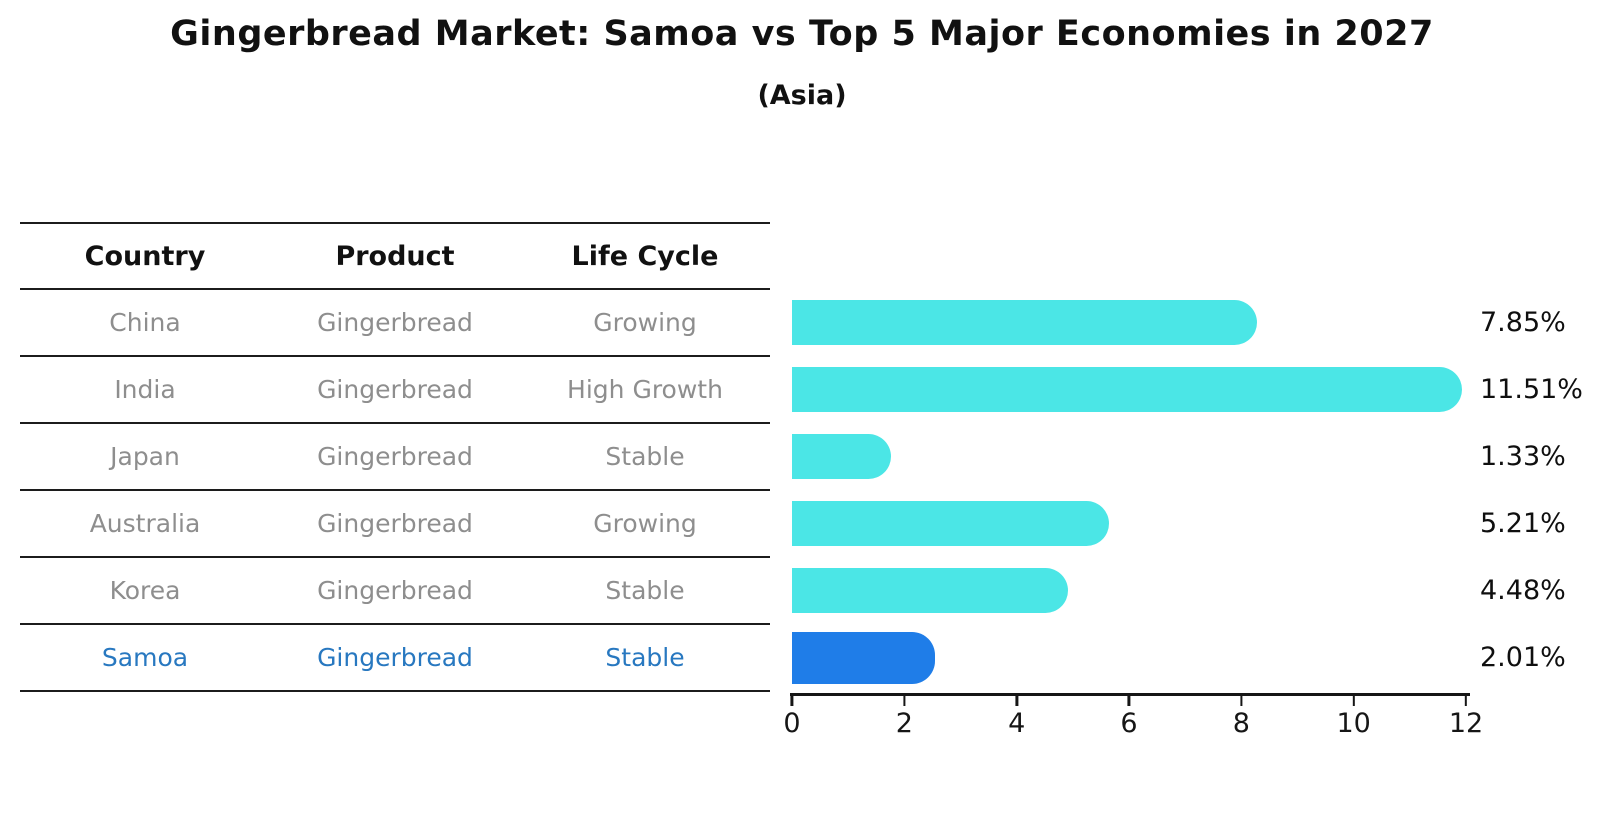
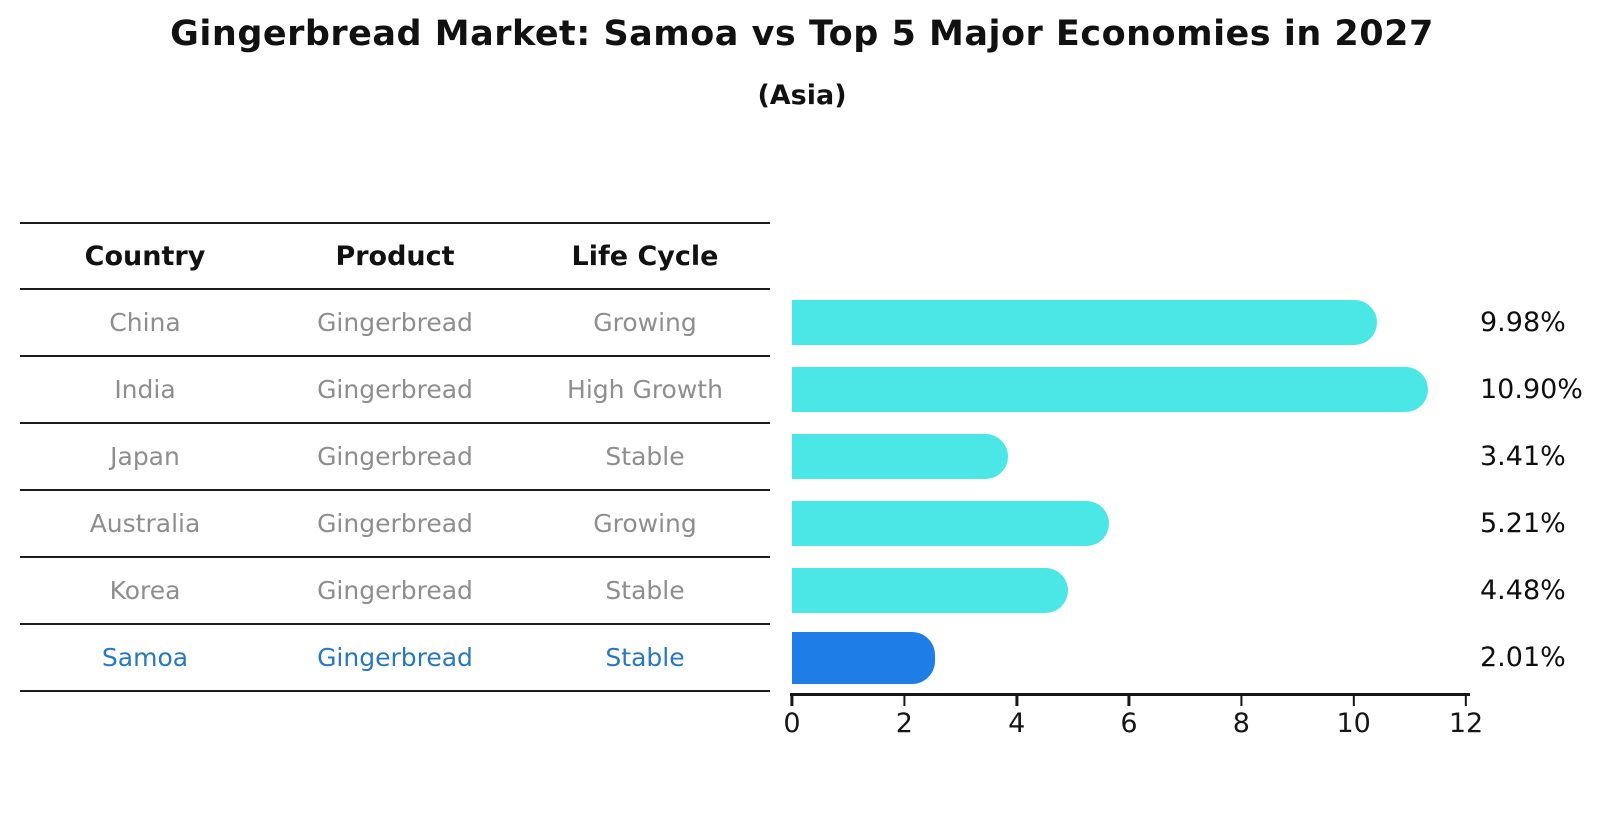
China: 7.85% -> 9.98%
India: 11.51% -> 10.90%
Japan: 1.33% -> 3.41%
